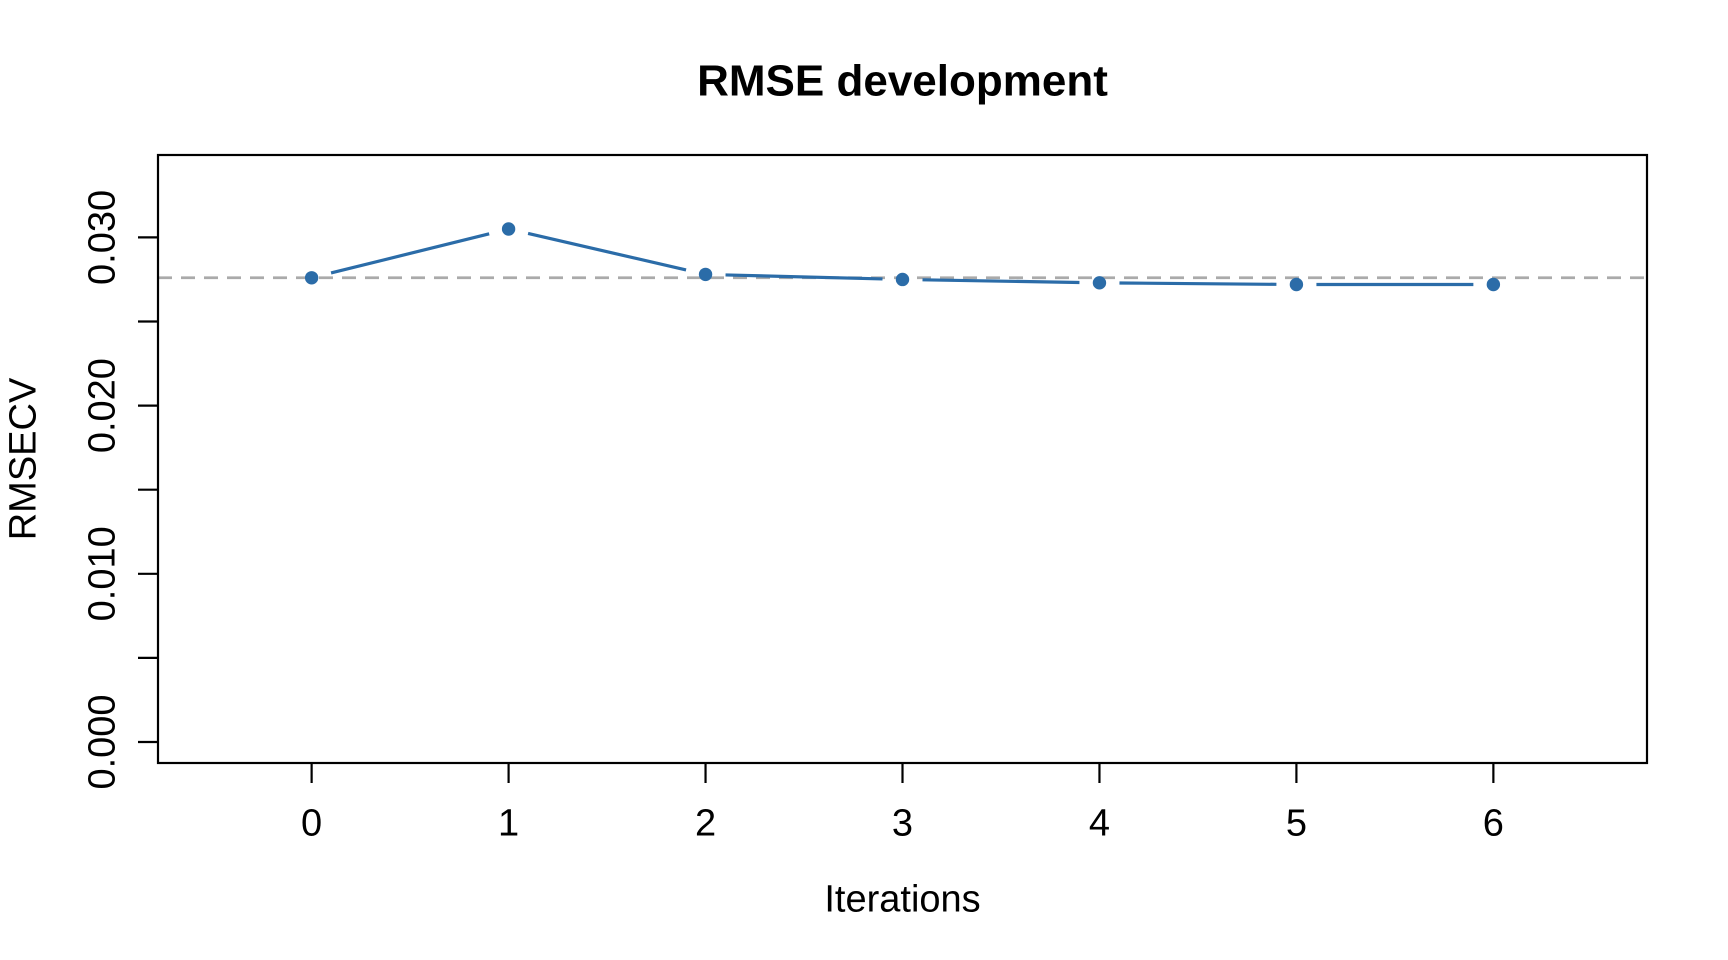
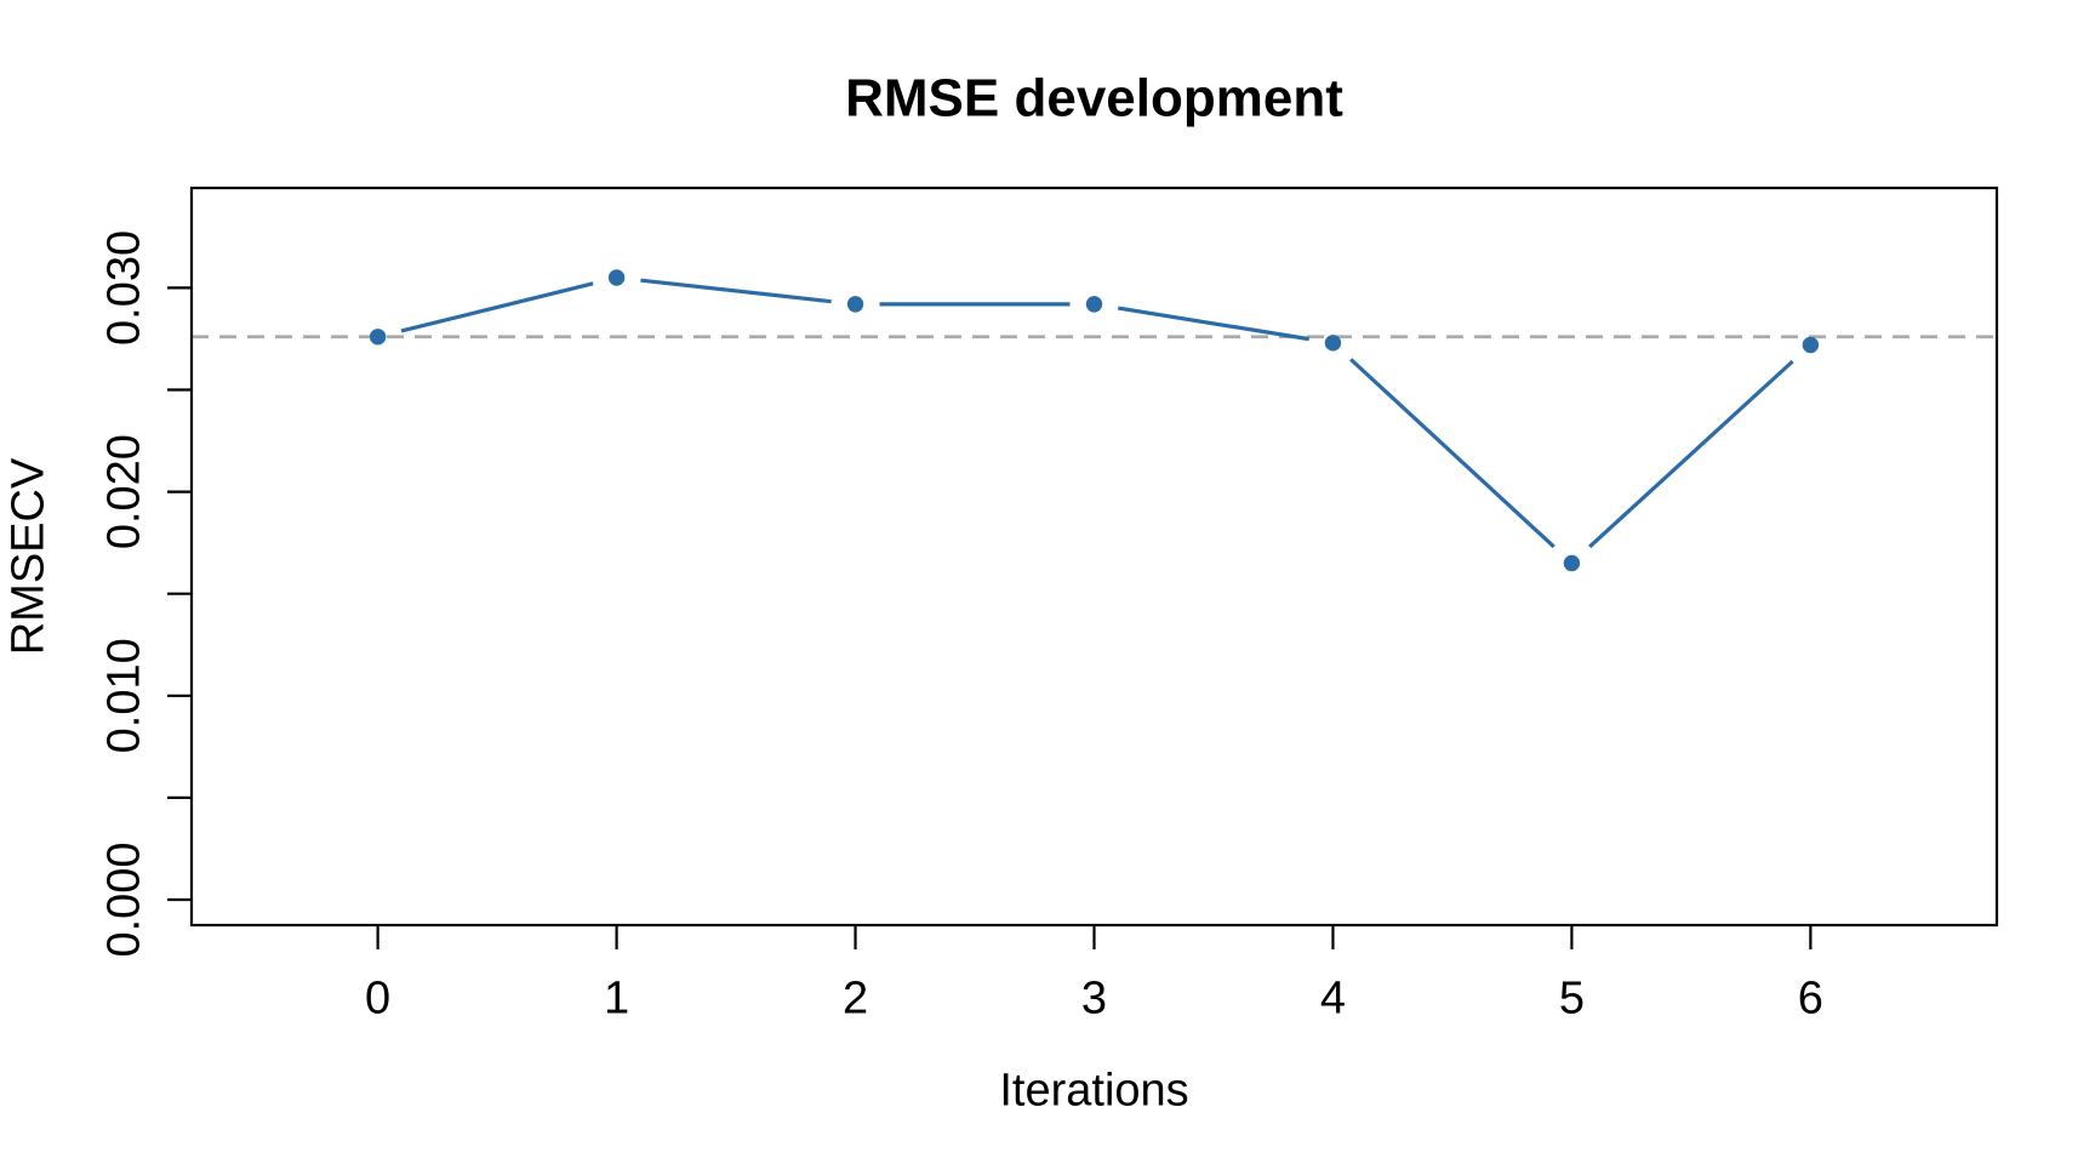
2: 0.0278 -> 0.0292
3: 0.0275 -> 0.0292
5: 0.0272 -> 0.0165
